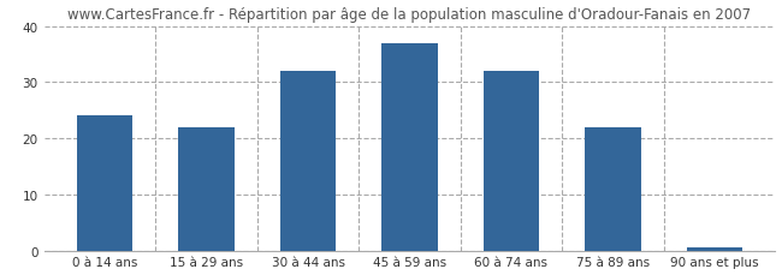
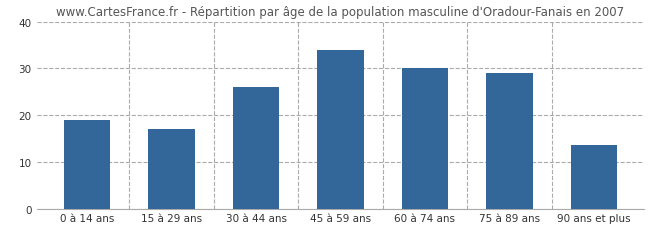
0 à 14 ans: 24.0 -> 19.0
15 à 29 ans: 22.0 -> 17.0
30 à 44 ans: 32.0 -> 26.0
45 à 59 ans: 37.0 -> 34.0
60 à 74 ans: 32.0 -> 30.0
75 à 89 ans: 22.0 -> 29.0
90 ans et plus: 0.5 -> 13.5
